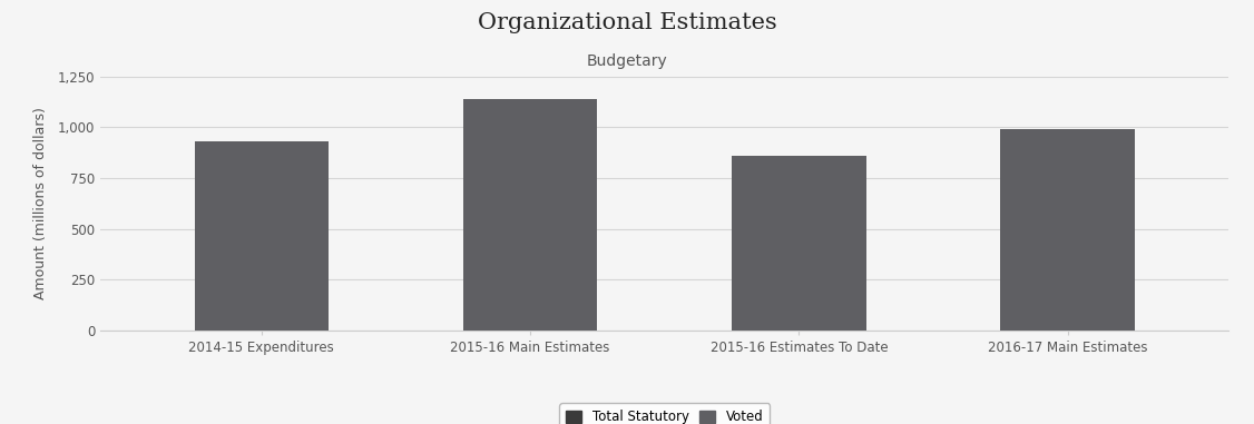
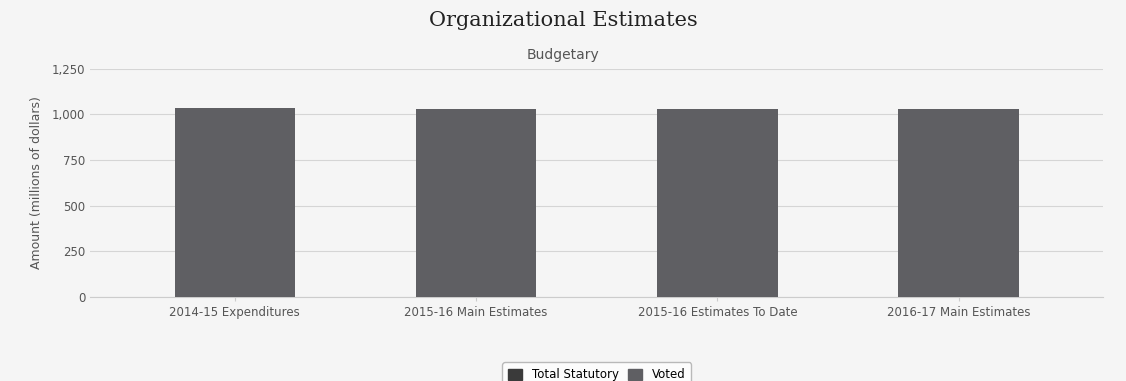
2014-15 Expenditures: 930 -> 1,030
2015-16 Main Estimates: 1,140 -> 1,030
2015-16 Estimates To Date: 860 -> 1,030
2016-17 Main Estimates: 990 -> 1,030
